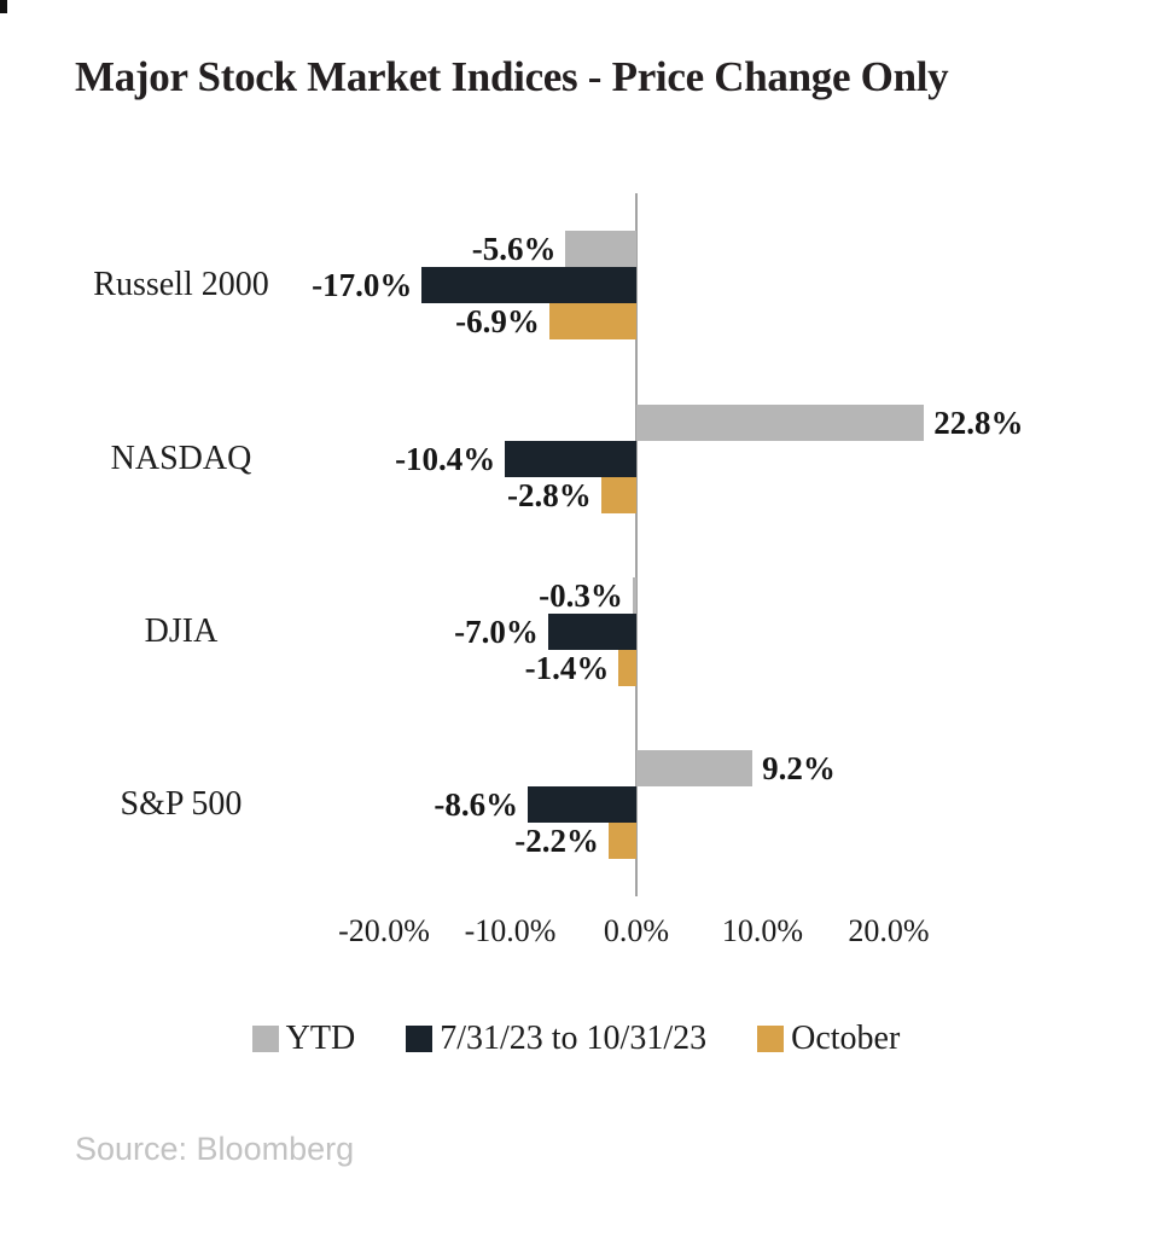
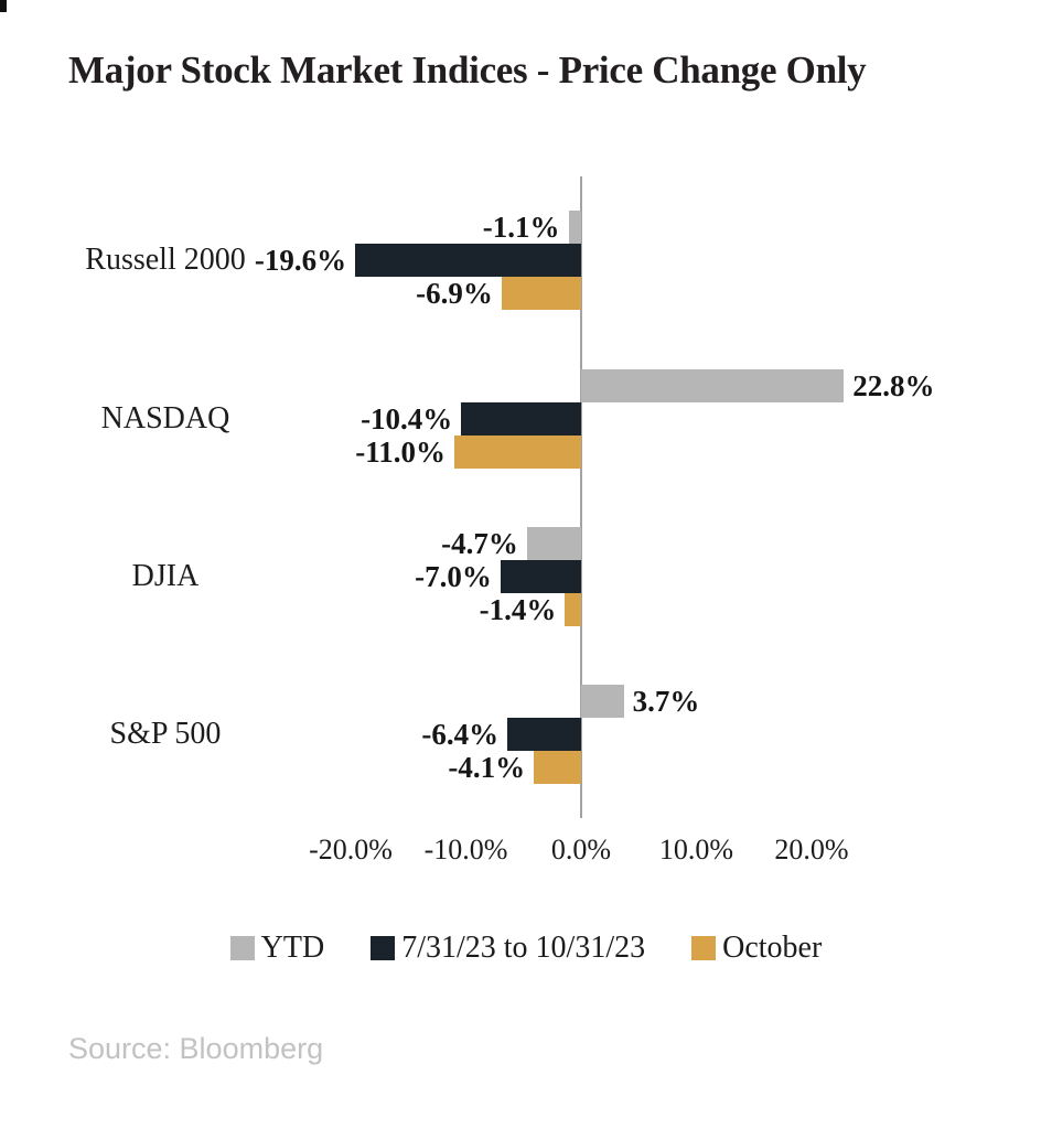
YTD/Russell 2000: -5.6% -> -1.1%
7/31/23 to 10/31/23/Russell 2000: -17.0% -> -19.6%
October/NASDAQ: -2.8% -> -11.0%
YTD/DJIA: -0.3% -> -4.7%
YTD/S&P 500: 9.2% -> 3.7%
7/31/23 to 10/31/23/S&P 500: -8.6% -> -6.4%
October/S&P 500: -2.2% -> -4.1%
